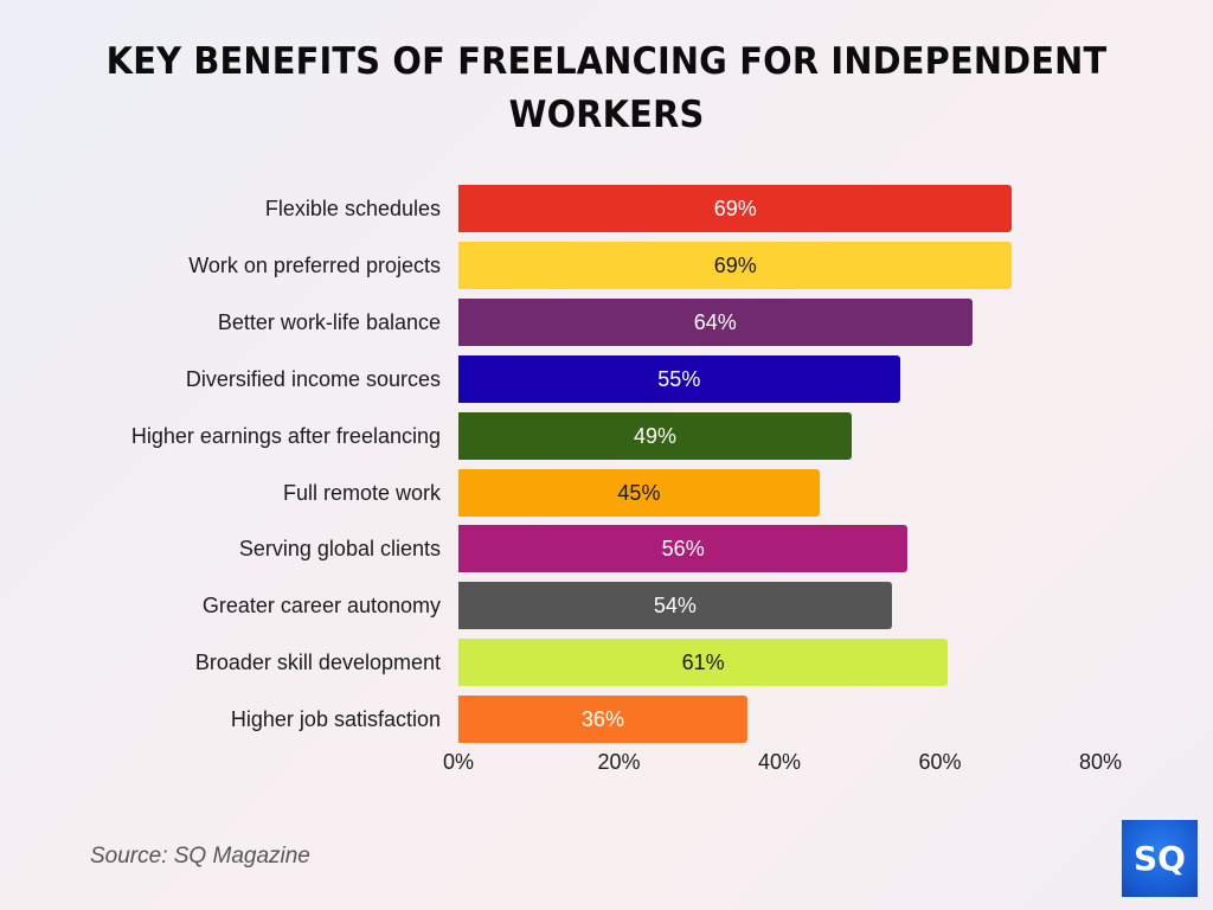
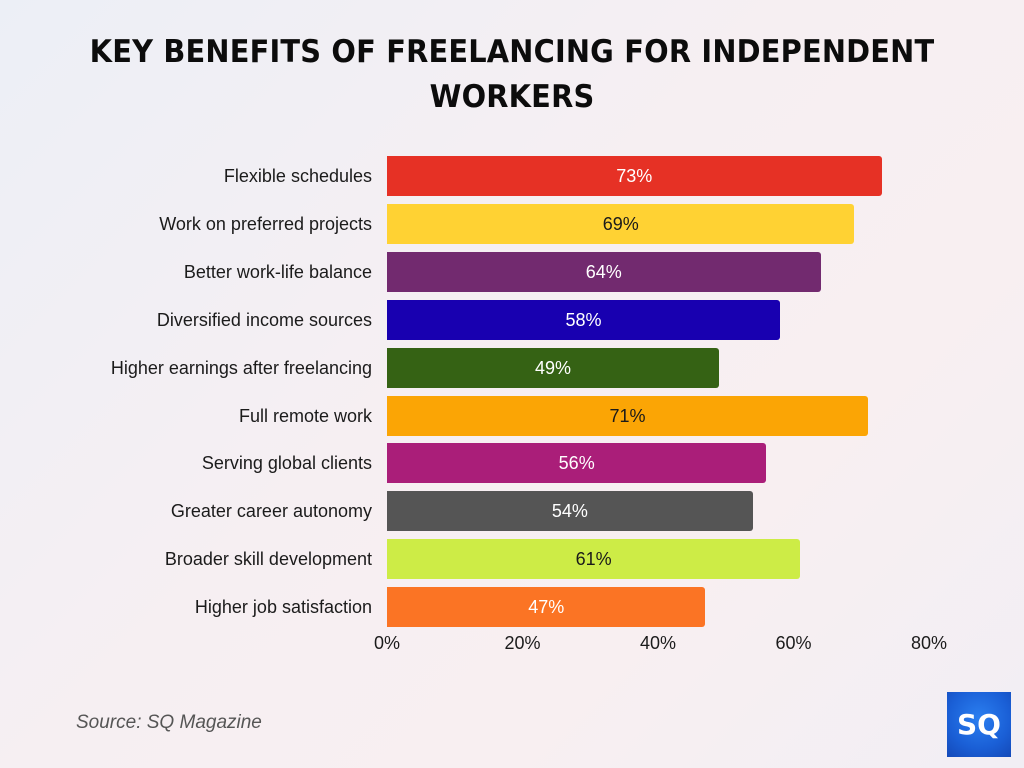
Flexible schedules: 69% -> 73%
Diversified income sources: 55% -> 58%
Full remote work: 45% -> 71%
Higher job satisfaction: 36% -> 47%
